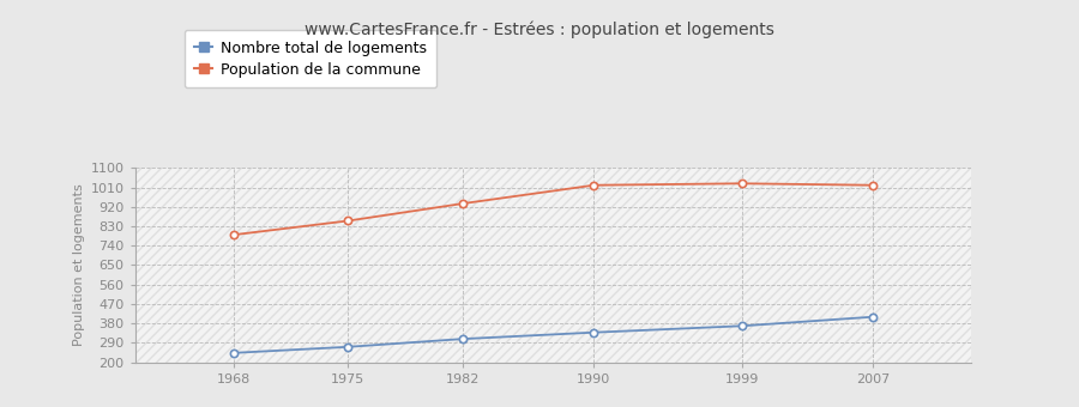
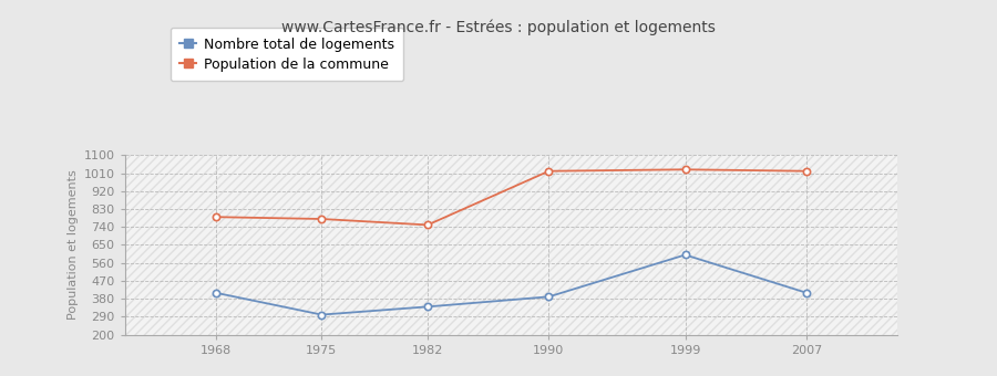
Nombre total de logements/1968: 240 -> 410
Nombre total de logements/1975: 270 -> 300
Population de la commune/1975: 860 -> 780
Nombre total de logements/1982: 310 -> 340
Population de la commune/1982: 940 -> 750
Nombre total de logements/1990: 340 -> 390
Nombre total de logements/1999: 370 -> 600
